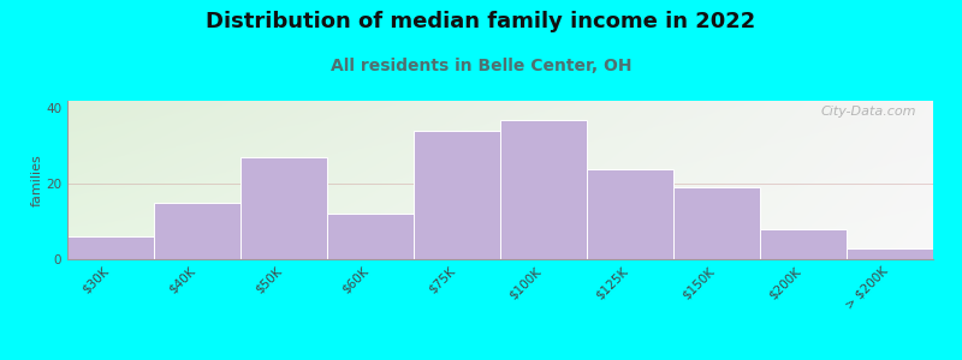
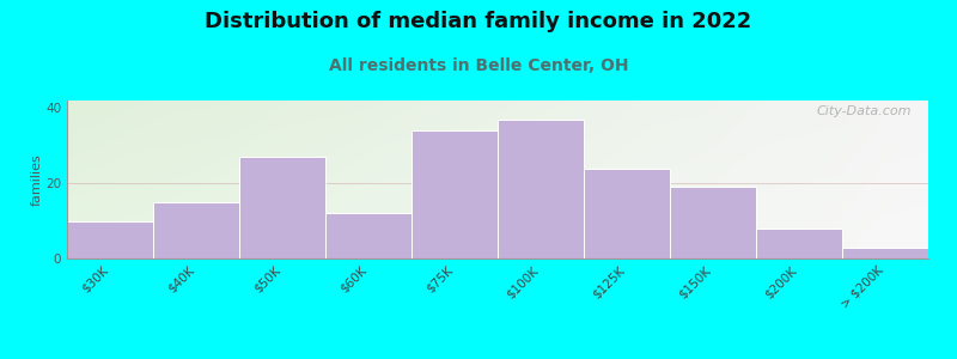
$30K: 6 -> 10
